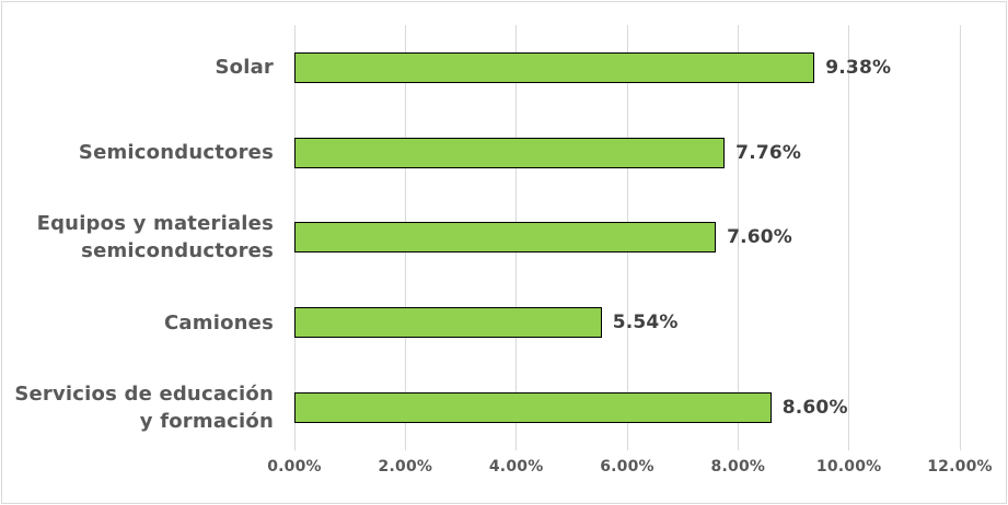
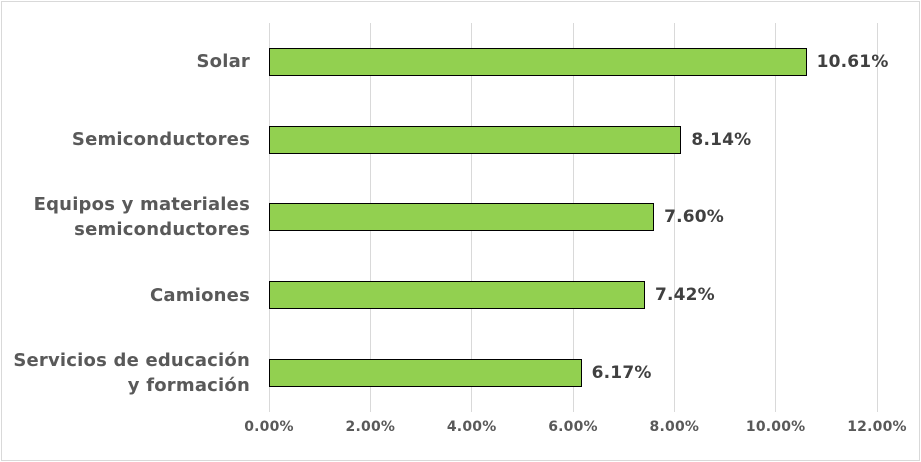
Solar: 9.38% -> 10.61%
Semiconductores: 7.76% -> 8.14%
Camiones: 5.54% -> 7.42%
Servicios de educación y formación: 8.60% -> 6.17%
